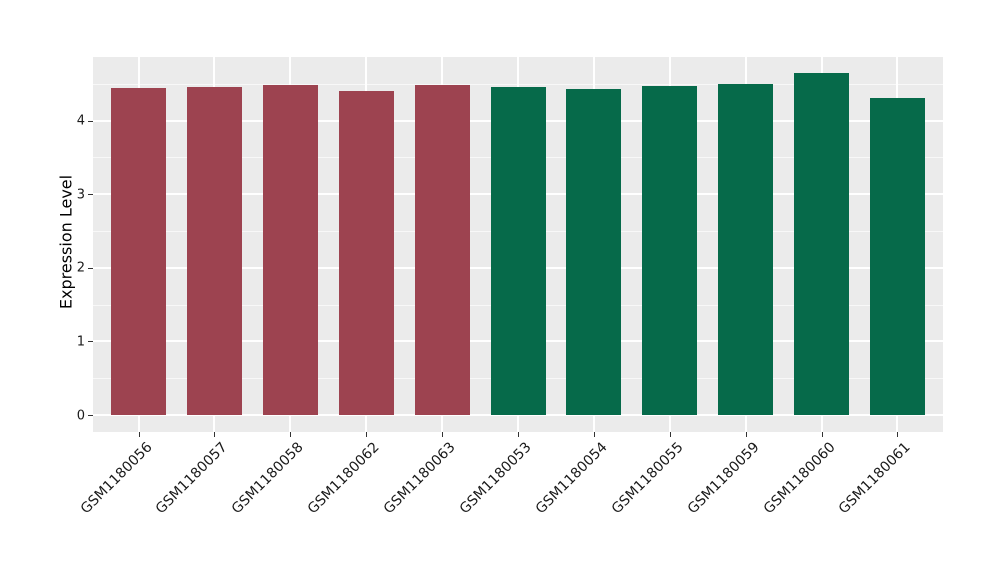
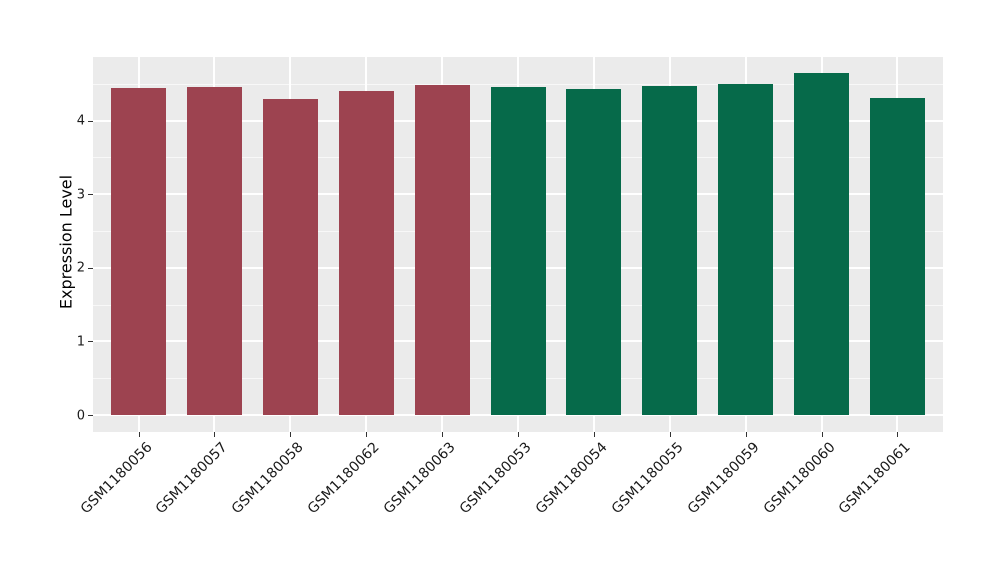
GSM1180058: 4.5 -> 4.3
